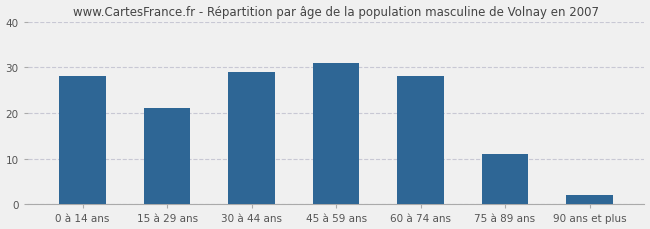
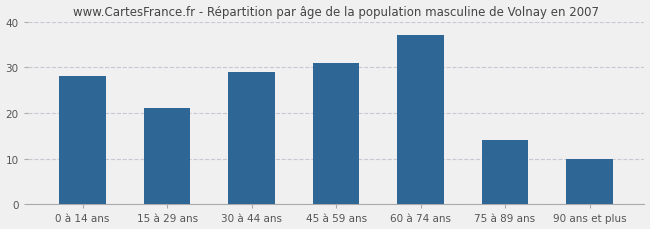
60 à 74 ans: 28 -> 37
75 à 89 ans: 11 -> 14
90 ans et plus: 2 -> 10
